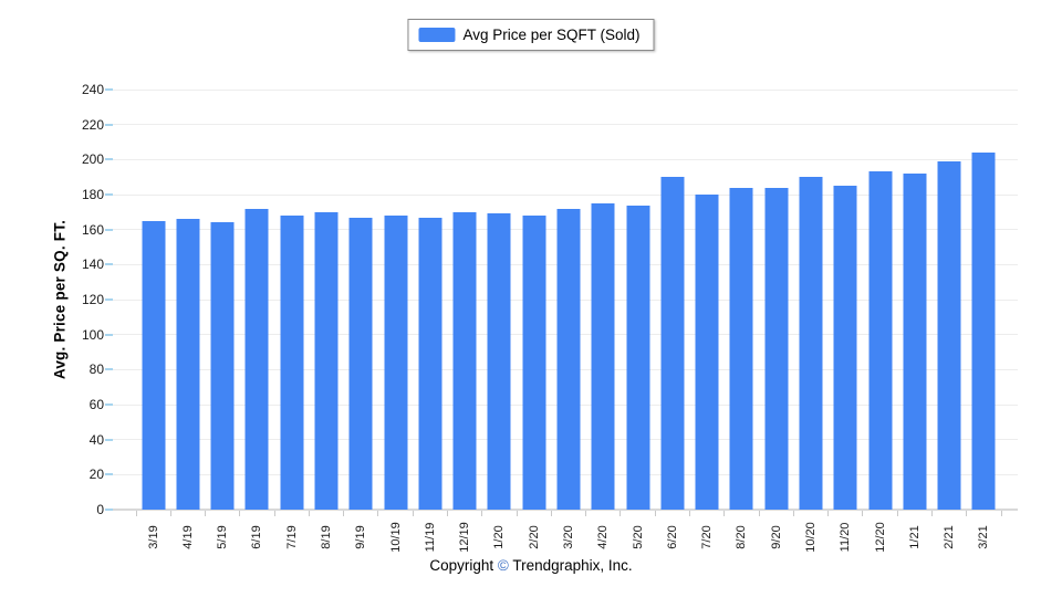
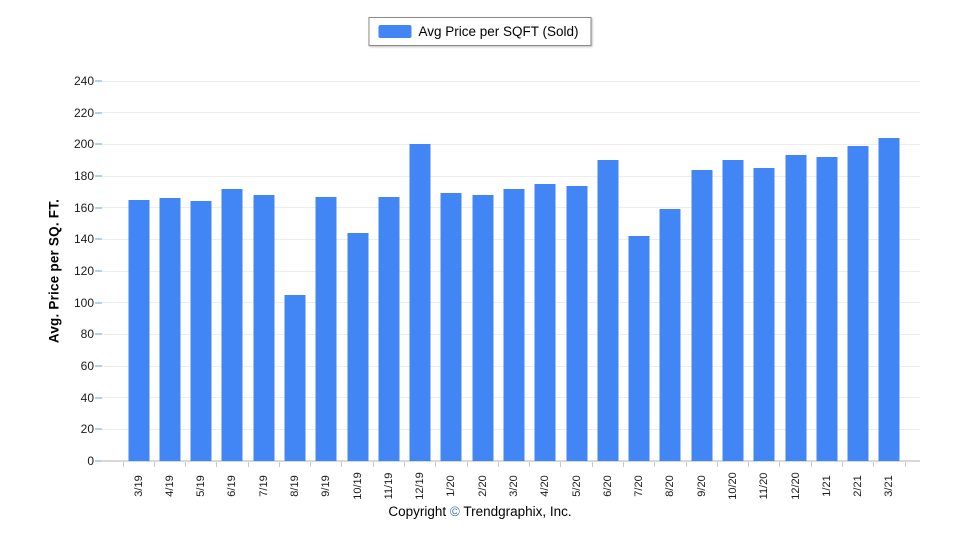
8/19: 170 -> 105
10/19: 168 -> 144
12/19: 170 -> 200
7/20: 180 -> 142
8/20: 184 -> 159
